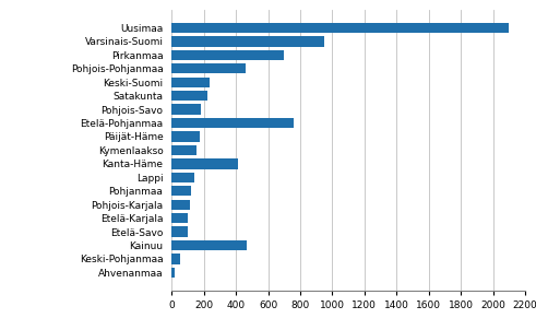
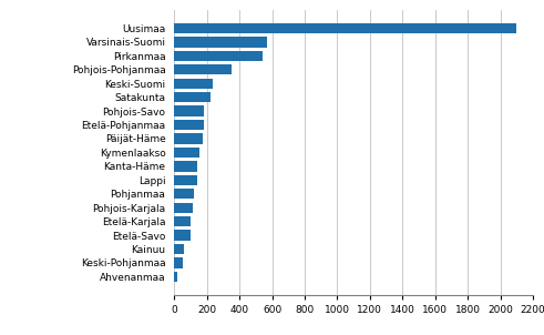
Varsinais-Suomi: 950 -> 570
Pirkanmaa: 700 -> 540
Pohjois-Pohjanmaa: 460 -> 360
Etelä-Pohjanmaa: 760 -> 180
Kanta-Häme: 410 -> 140
Kainuu: 470 -> 60
